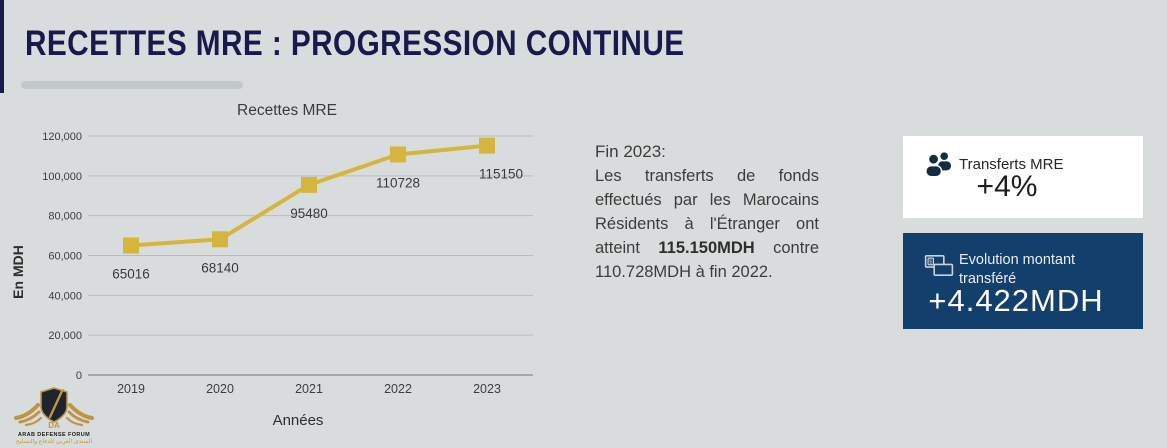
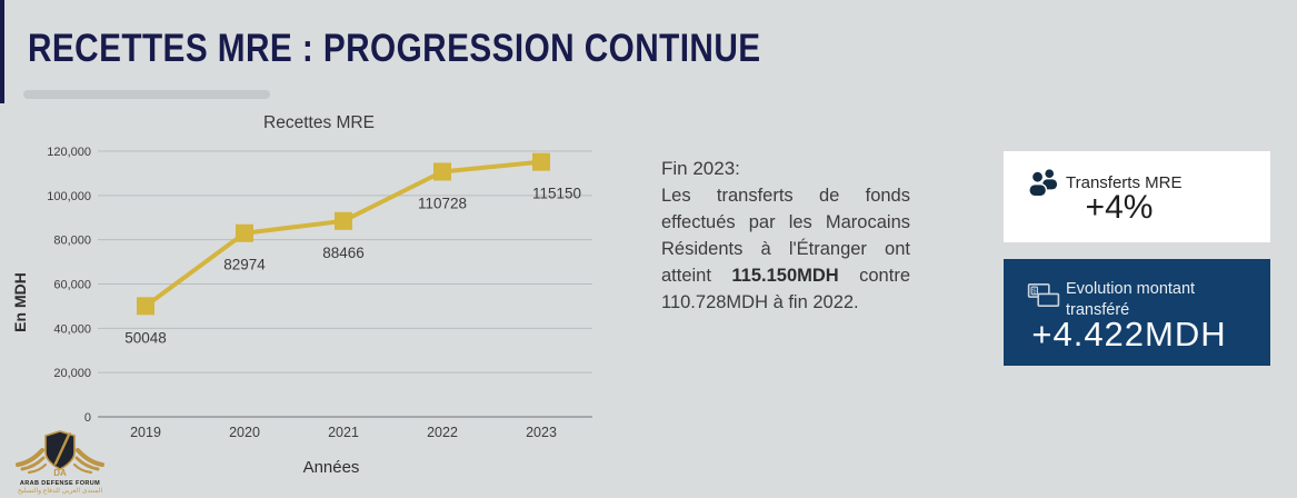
2019: 65016 -> 50048
2020: 68140 -> 82974
2021: 95480 -> 88466
